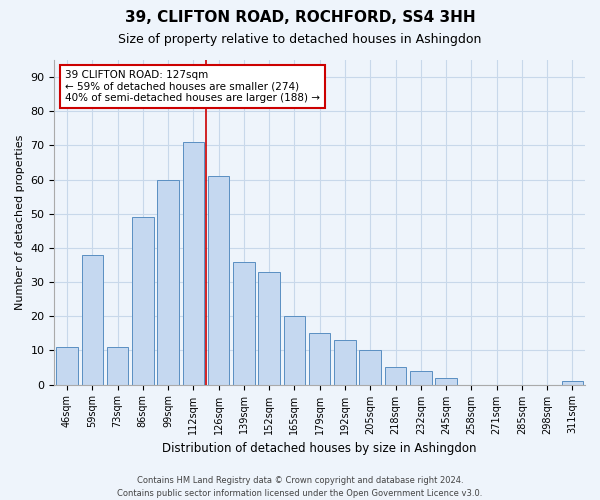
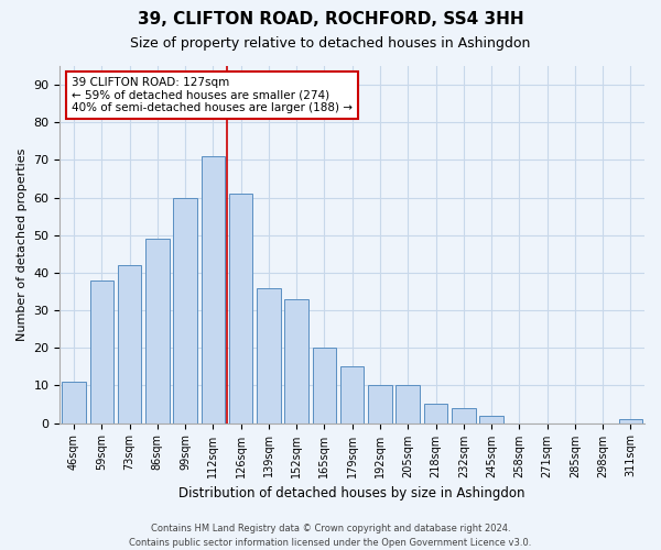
73sqm: 11 -> 42
192sqm: 13 -> 10
